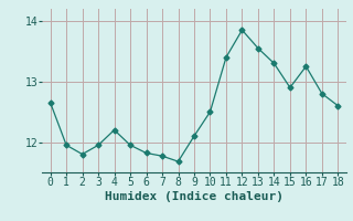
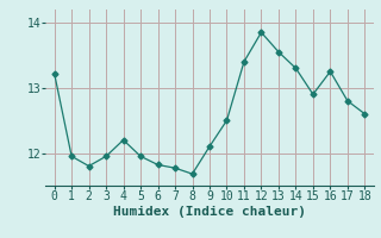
0: 12.65 -> 13.22
